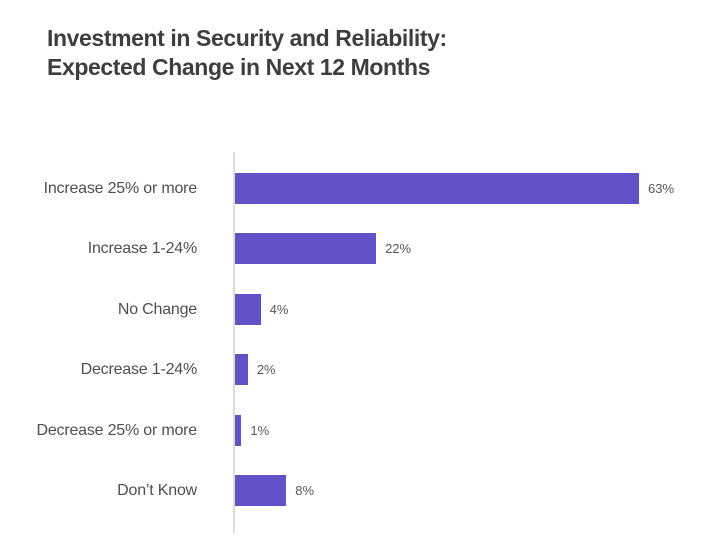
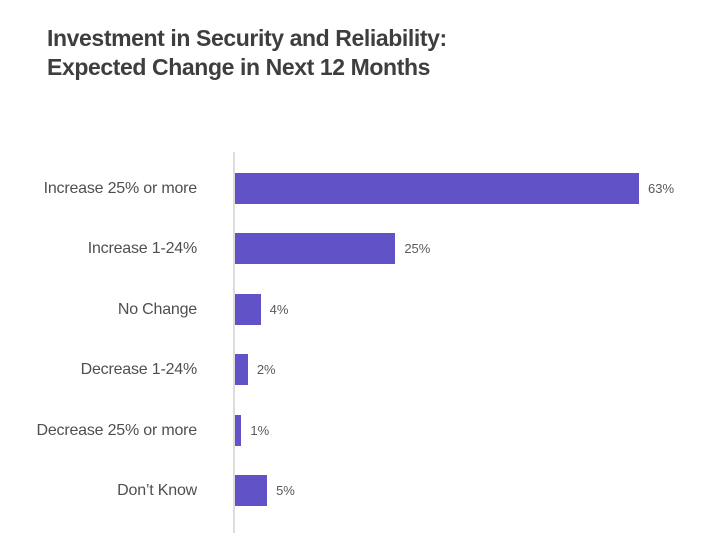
Increase 1-24%: 22% -> 25%
Don’t Know: 8% -> 5%
